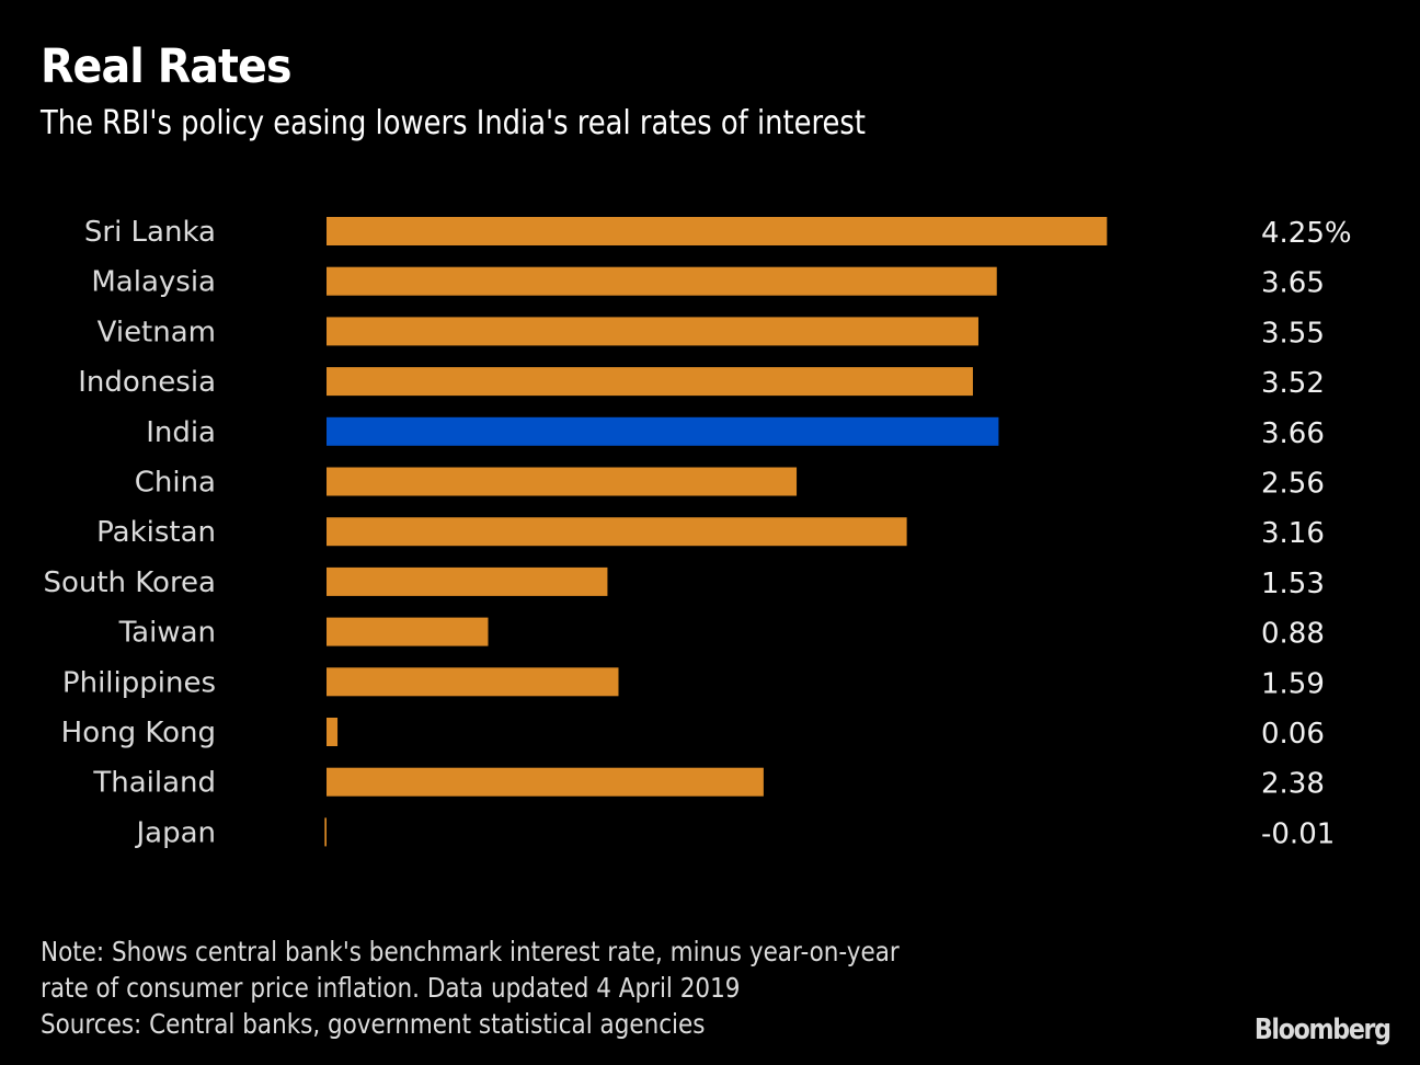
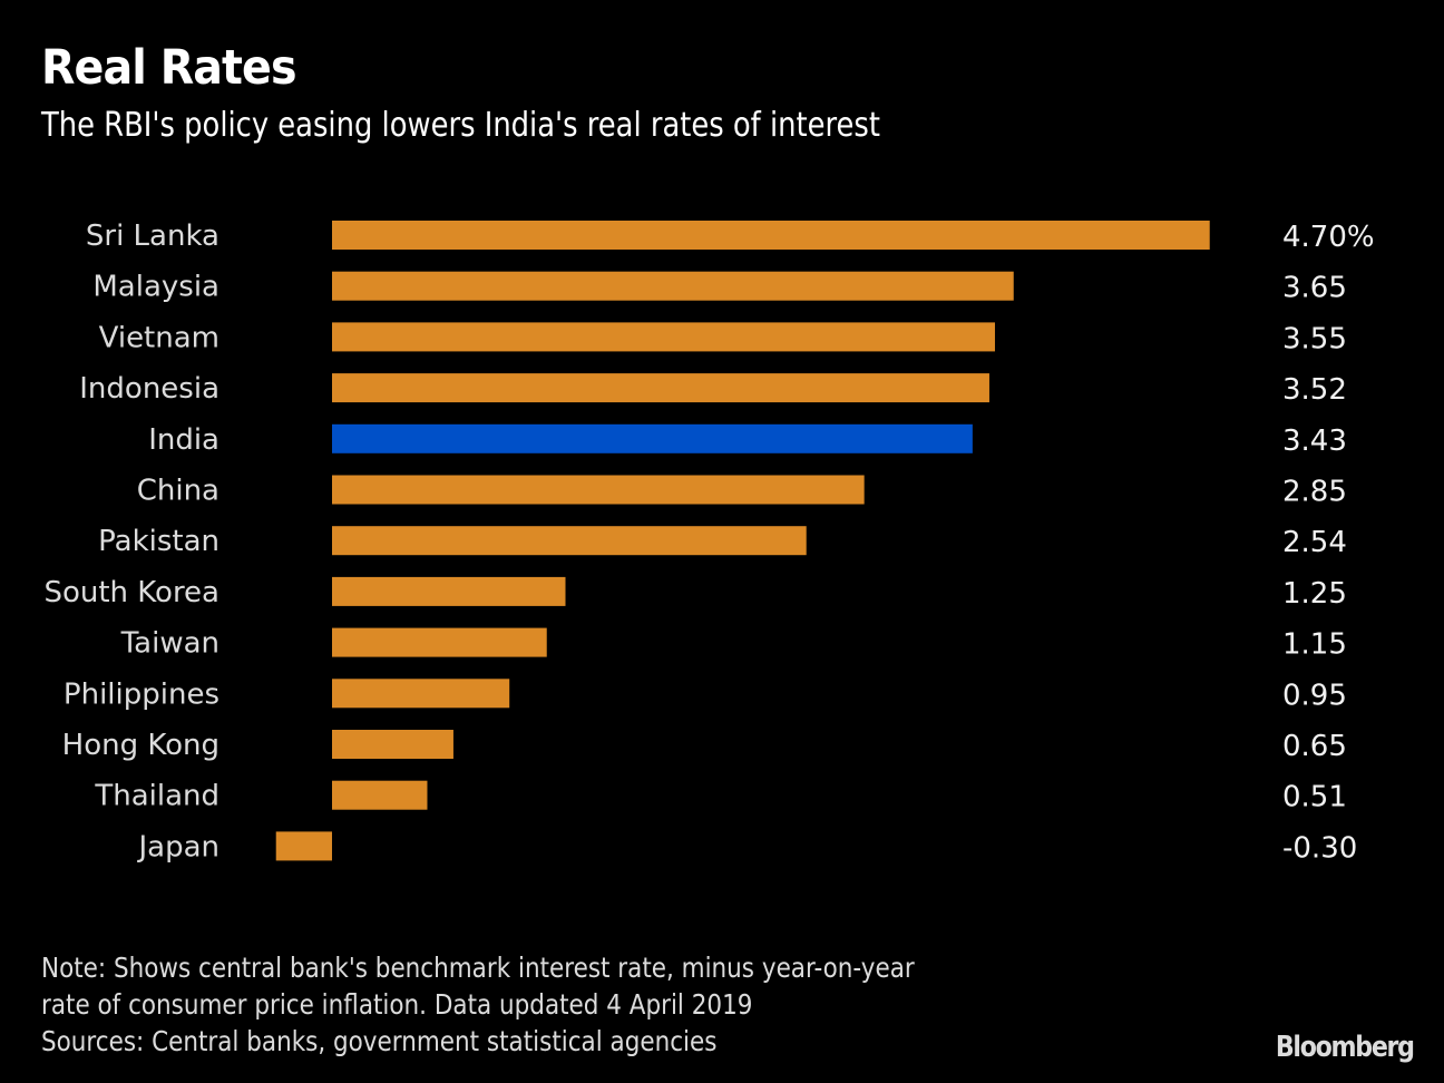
Sri Lanka: 4.25% -> 4.70%
India: 3.66 -> 3.43
China: 2.56 -> 2.85
Pakistan: 3.16 -> 2.54
South Korea: 1.53 -> 1.25
Taiwan: 0.88 -> 1.15
Philippines: 1.59 -> 0.95
Hong Kong: 0.06 -> 0.65
Thailand: 2.38 -> 0.51
Japan: -0.01 -> -0.30
